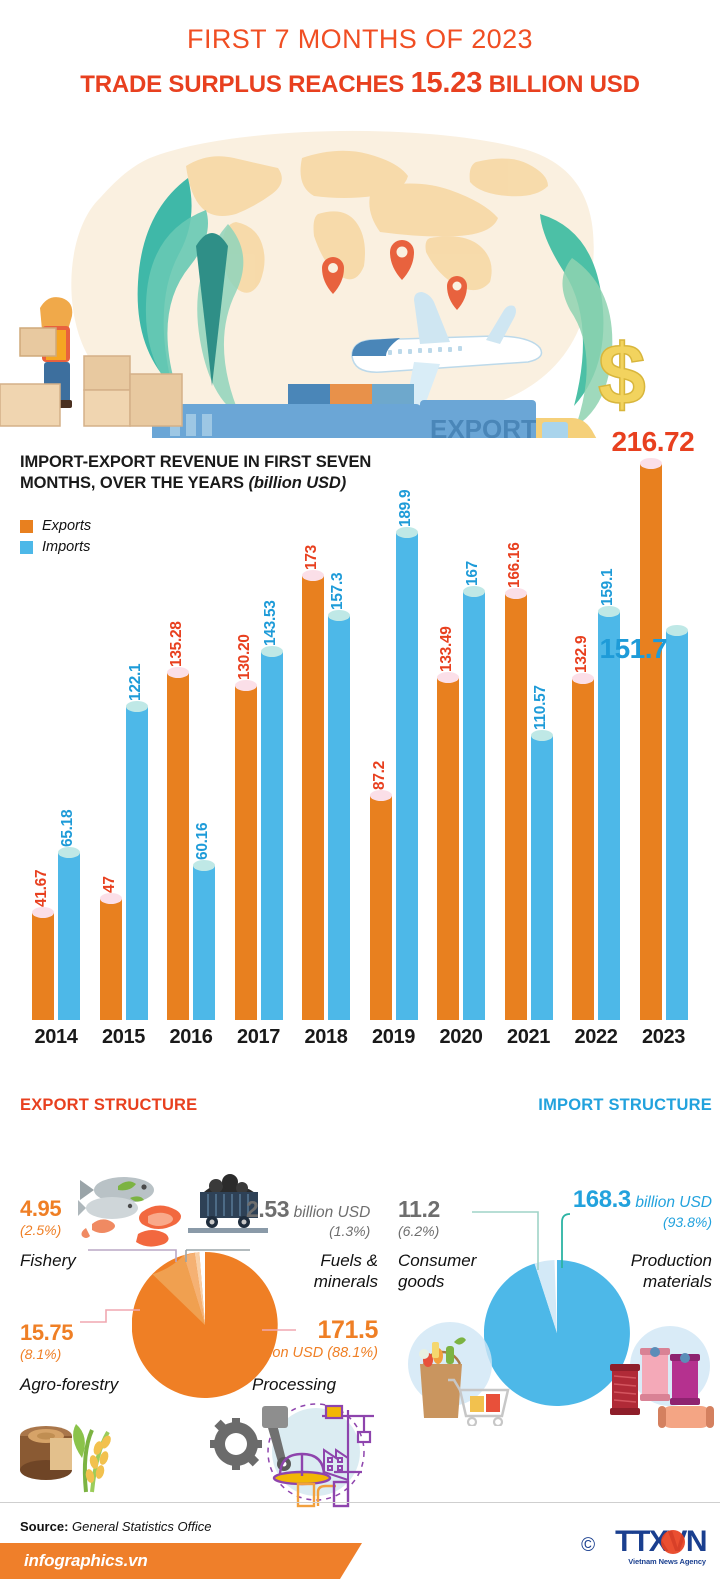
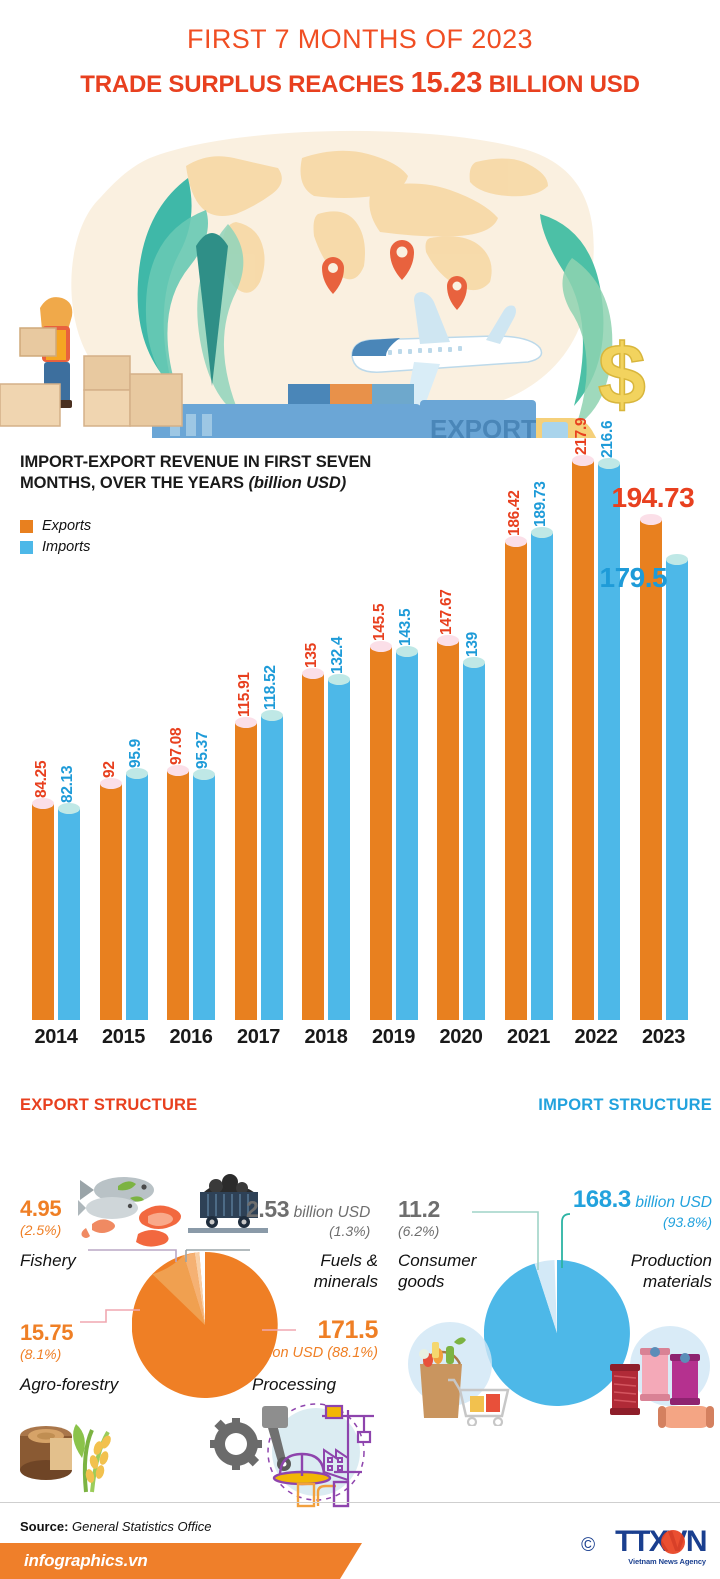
Exports/2014: 41.67 -> 84.25
Imports/2014: 65.18 -> 82.13
Exports/2015: 47 -> 92
Imports/2015: 122.1 -> 95.9
Exports/2016: 135.28 -> 97.08
Imports/2016: 60.16 -> 95.37
Exports/2017: 130.20 -> 115.91
Imports/2017: 143.53 -> 118.52
Exports/2018: 173 -> 135
Imports/2018: 157.3 -> 132.4
Exports/2019: 87.2 -> 145.5
Imports/2019: 189.9 -> 143.5
Exports/2020: 133.49 -> 147.67
Imports/2020: 167 -> 139
Exports/2021: 166.16 -> 186.42
Imports/2021: 110.57 -> 189.73
Exports/2022: 132.9 -> 217.9
Imports/2022: 159.1 -> 216.6
Exports/2023: 216.72 -> 194.73
Imports/2023: 151.7 -> 179.5
